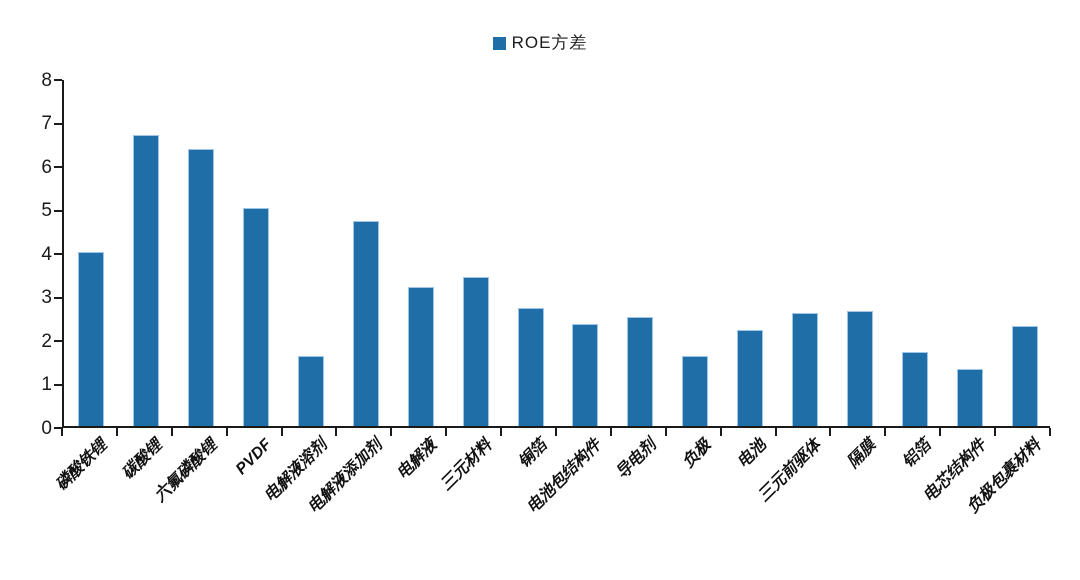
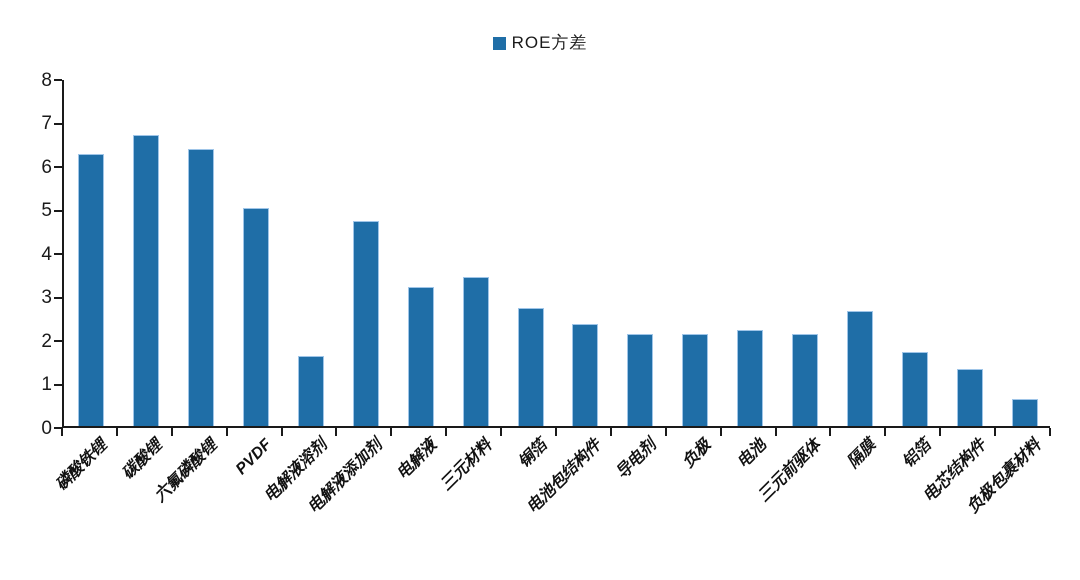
磷酸铁锂: 4.0 -> 6.2
导电剂: 2.5 -> 2.1
负极: 1.6 -> 2.1
三元前驱体: 2.6 -> 2.1
负极包裹材料: 2.3 -> 0.6
